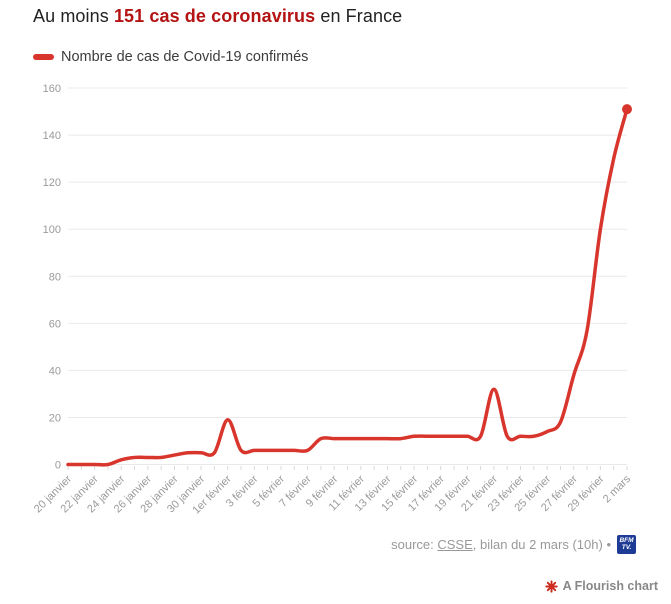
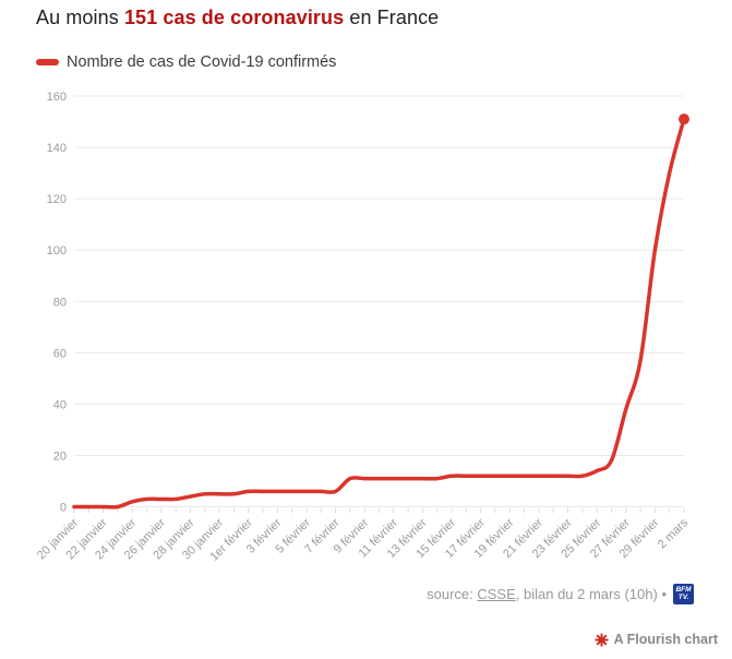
1er février: 19 -> 6
21 février: 32 -> 12
